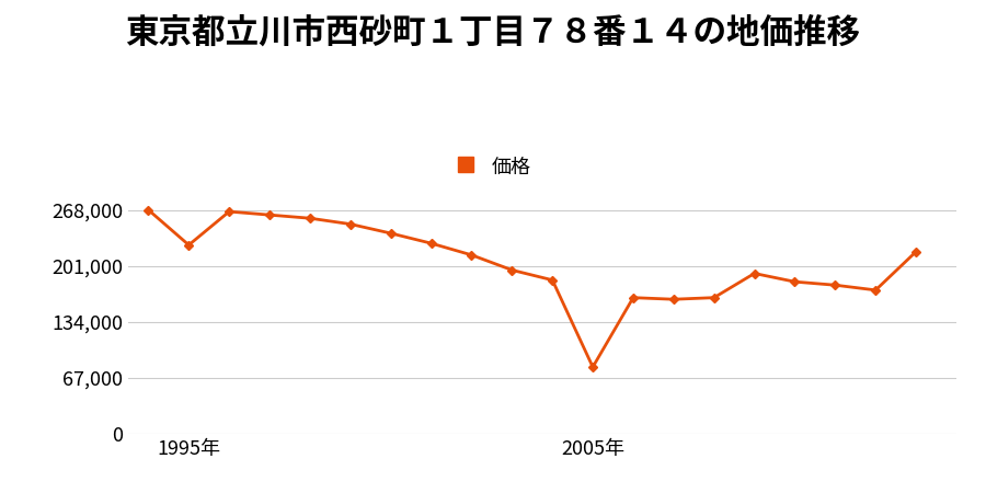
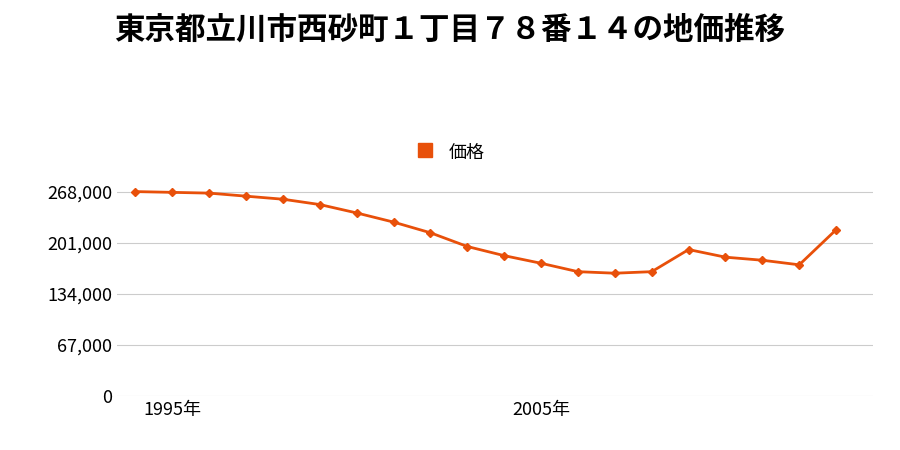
1995年: 226,000 -> 267,000
2005年: 80,000 -> 174,000
